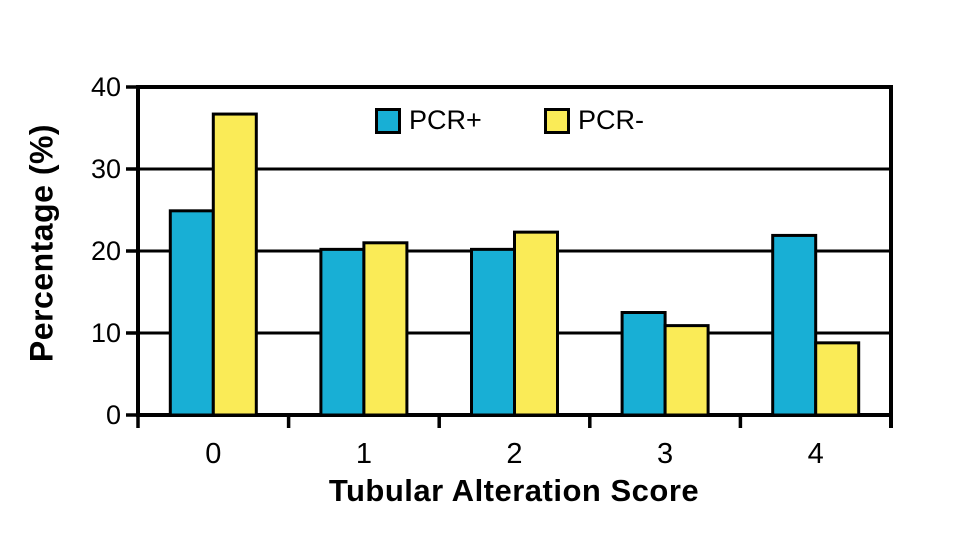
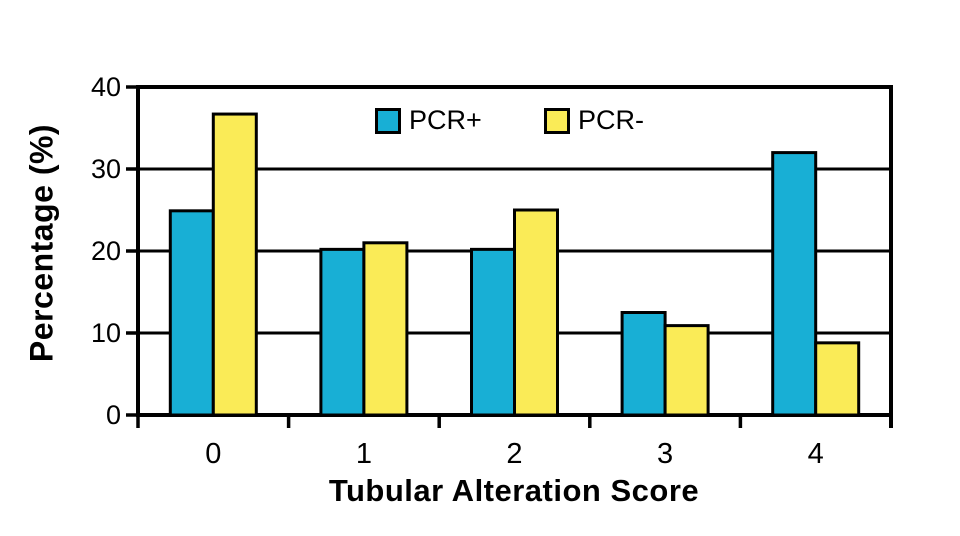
PCR-/2: 22 -> 25
PCR+/4: 22 -> 32
